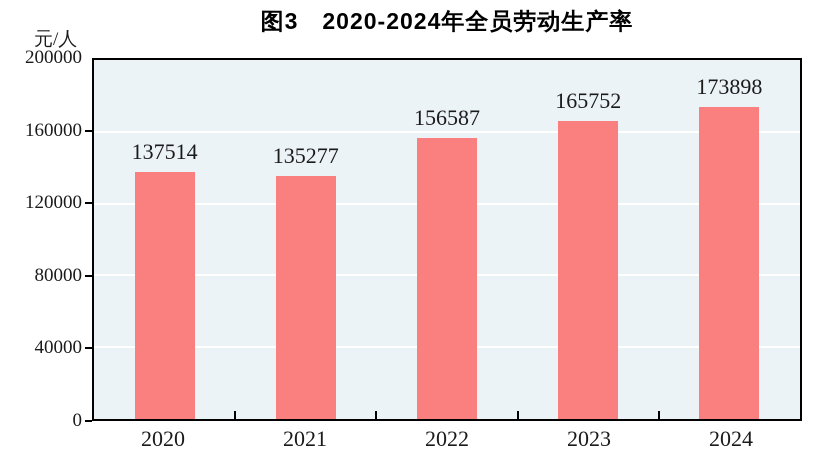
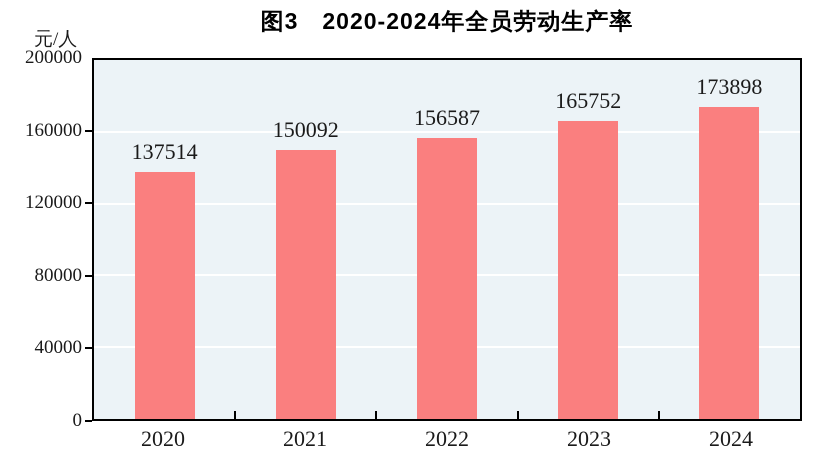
2021: 135277 -> 150092
